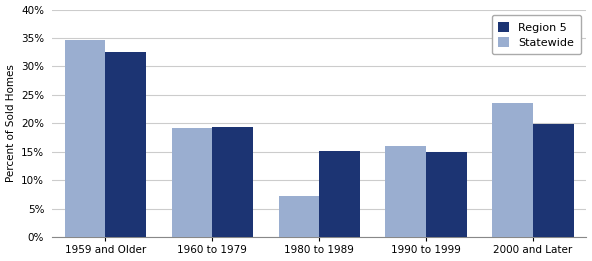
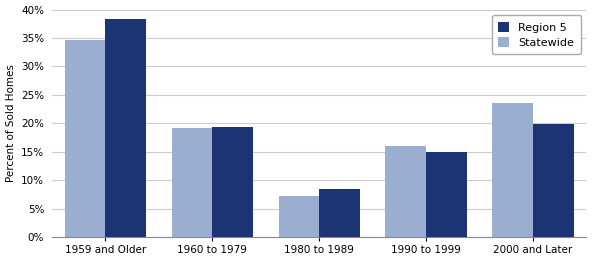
Region 5/1959 and Older: 32.6% -> 38.4%
Region 5/1980 to 1989: 15.2% -> 8.4%
